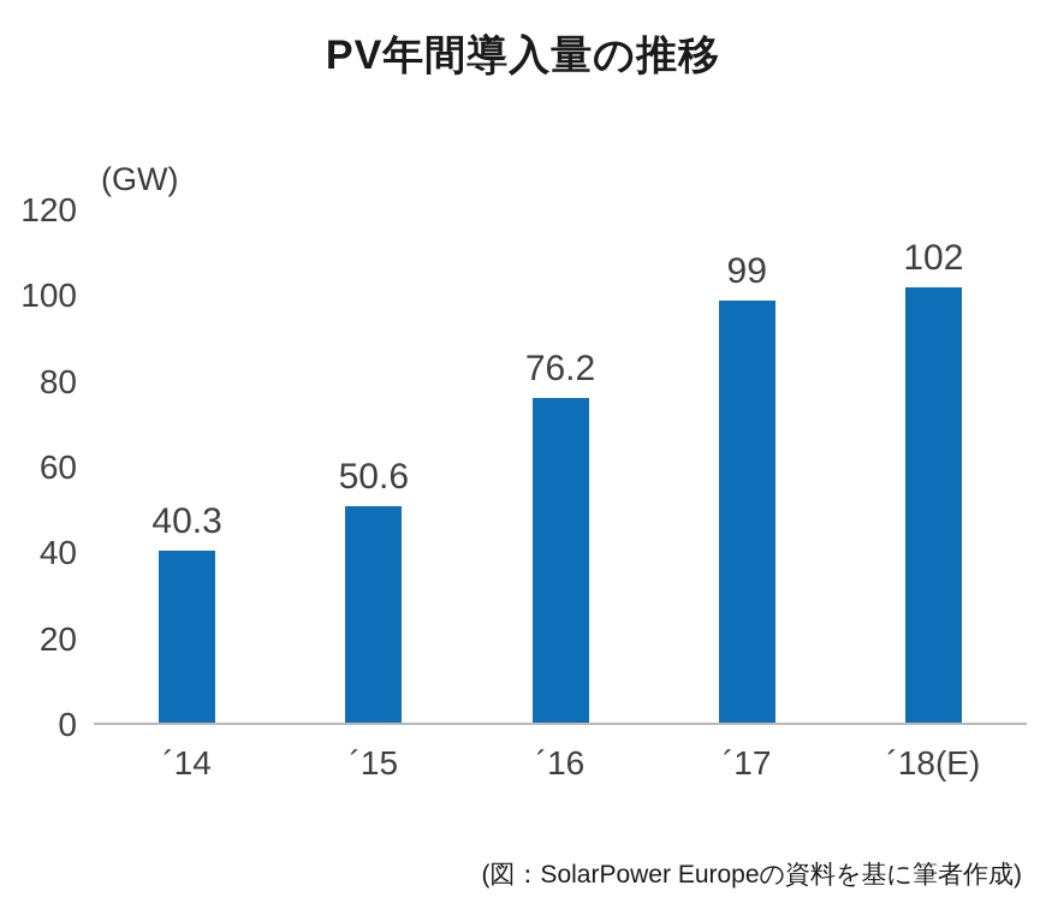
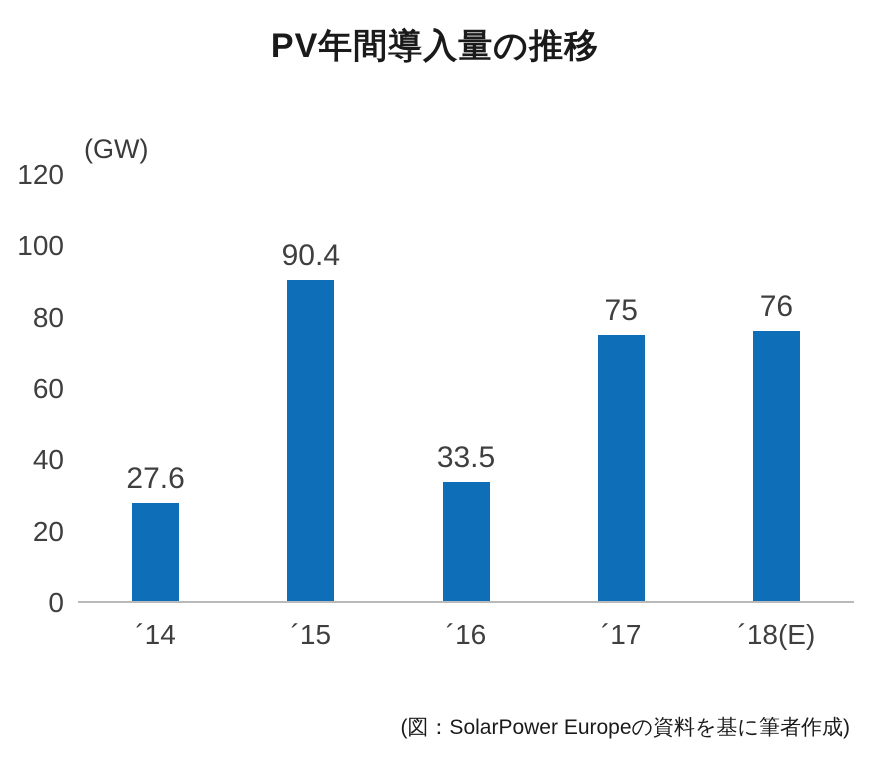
´14: 40.3 -> 27.6
´15: 50.6 -> 90.4
´16: 76.2 -> 33.5
´17: 99 -> 75
´18(E): 102 -> 76
